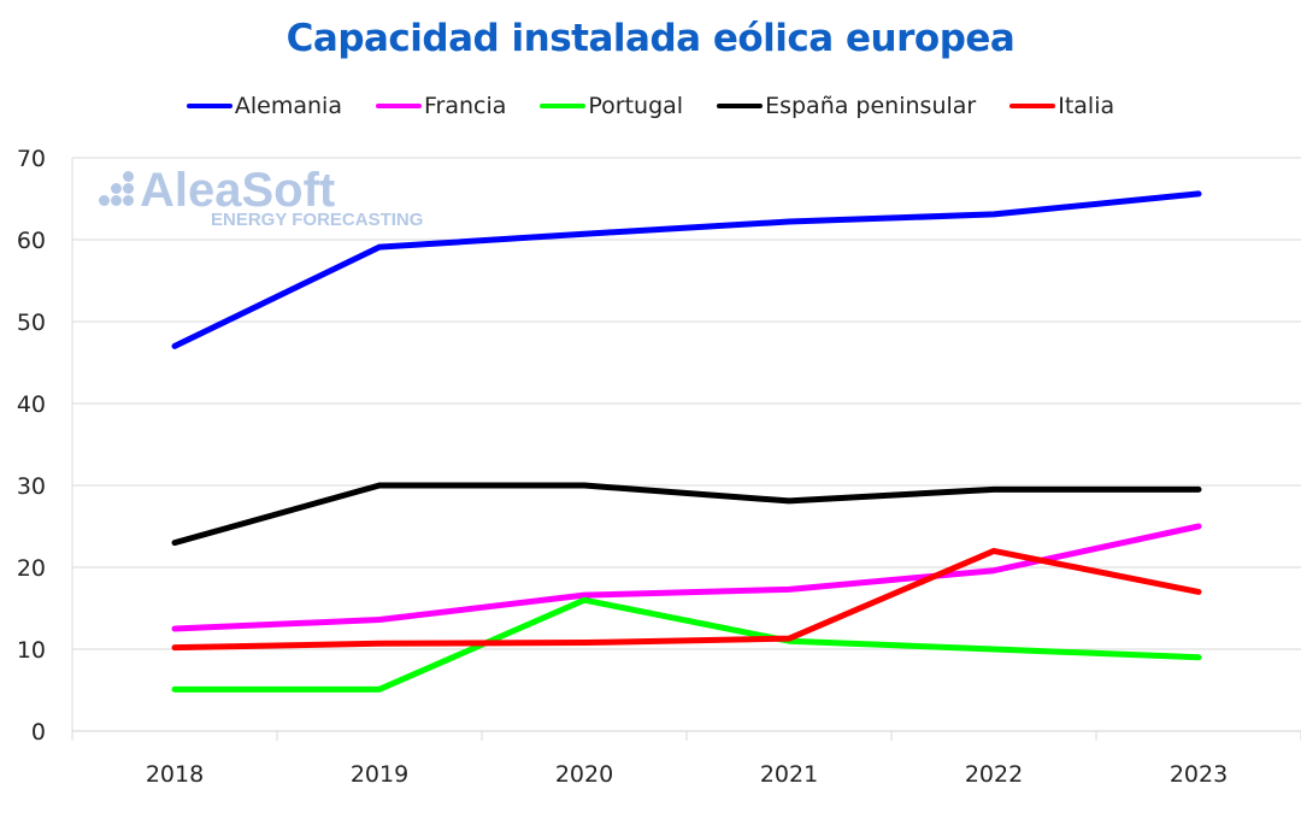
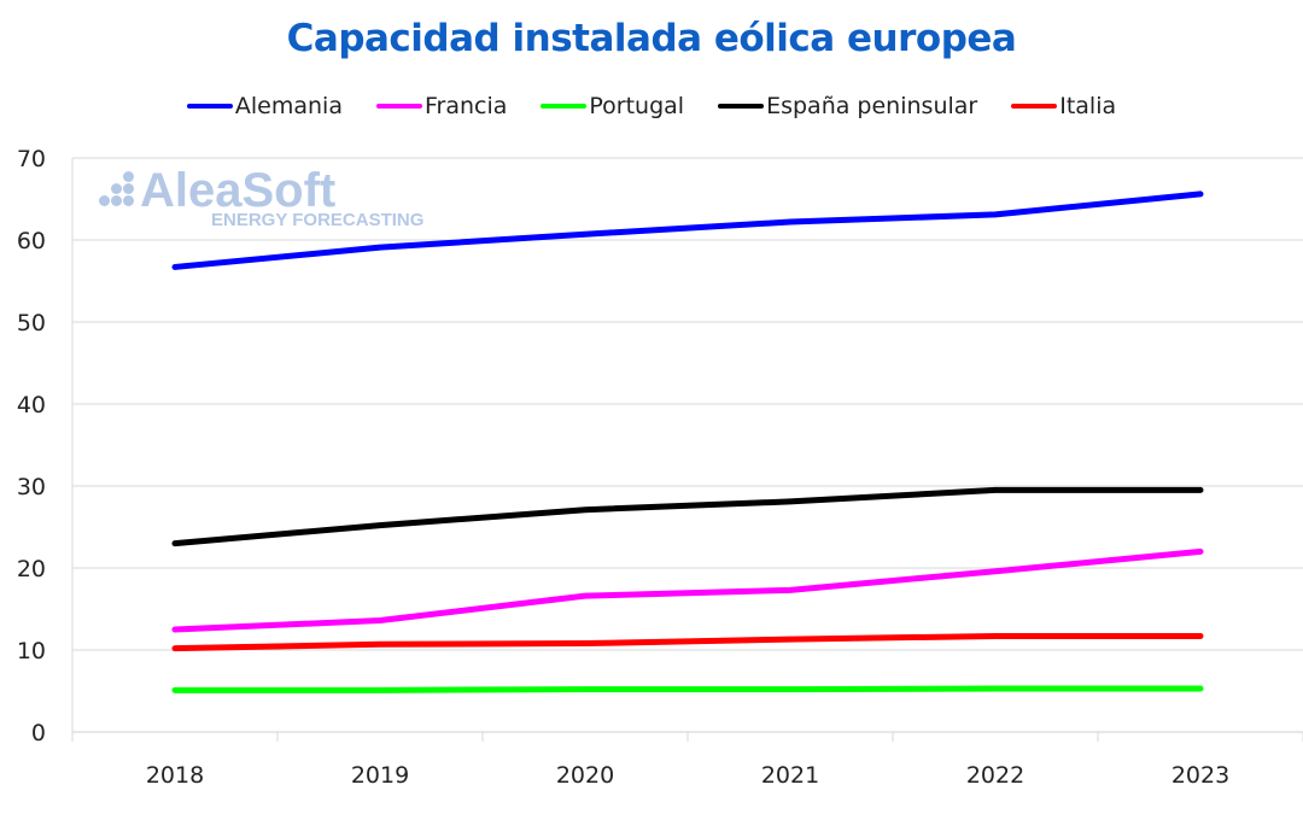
Alemania/2018: 47 -> 57
España peninsular/2019: 30 -> 25
Portugal/2020: 16 -> 5
España peninsular/2020: 30 -> 27
Portugal/2021: 11 -> 5
Portugal/2022: 10 -> 5
Italia/2022: 22 -> 12
Francia/2023: 25 -> 22
Portugal/2023: 9 -> 5
Italia/2023: 17 -> 12
